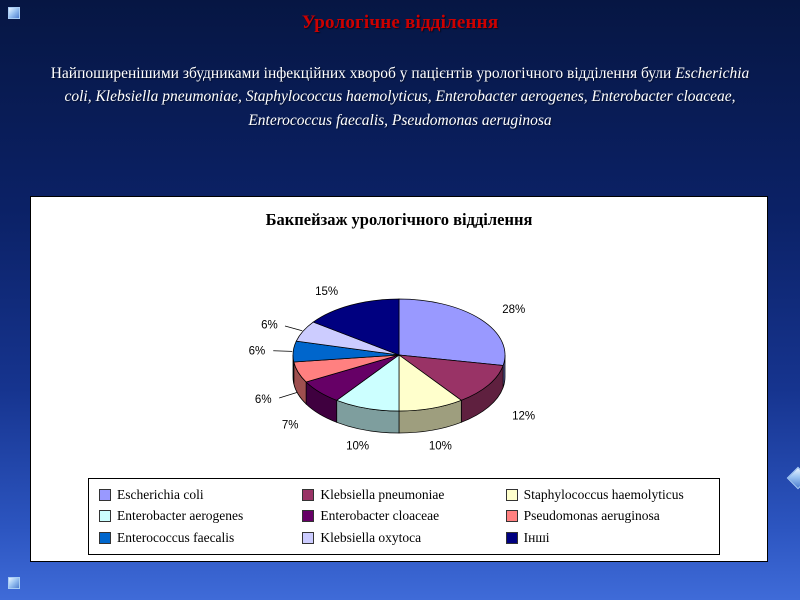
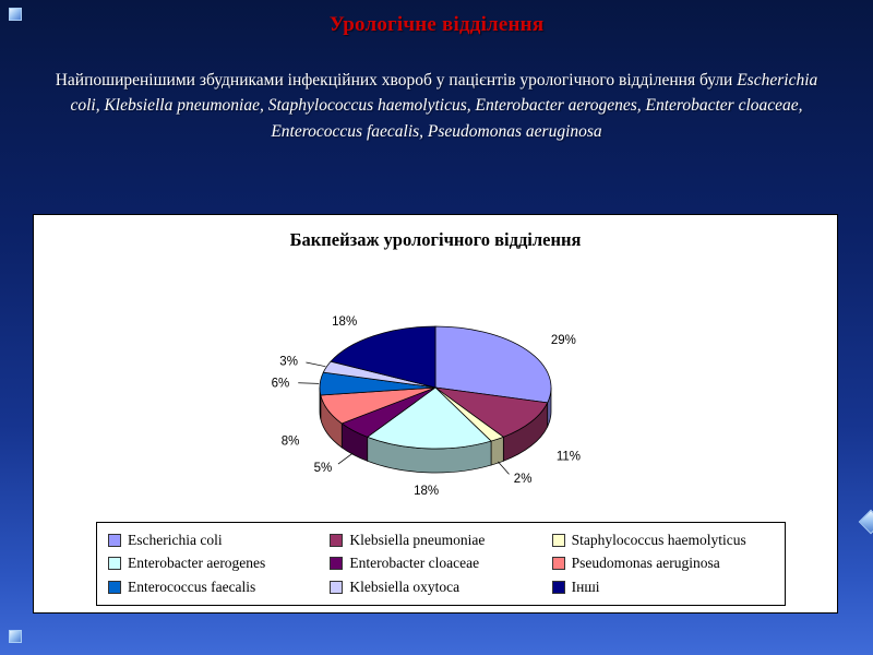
Escherichia coli: 28% -> 29%
Klebsiella pneumoniae: 12% -> 11%
Staphylococcus haemolyticus: 10% -> 2%
Enterobacter aerogenes: 10% -> 18%
Enterobacter cloaceae: 7% -> 5%
Pseudomonas aeruginosa: 6% -> 8%
Klebsiella oxytoca: 6% -> 3%
Інші: 15% -> 18%
